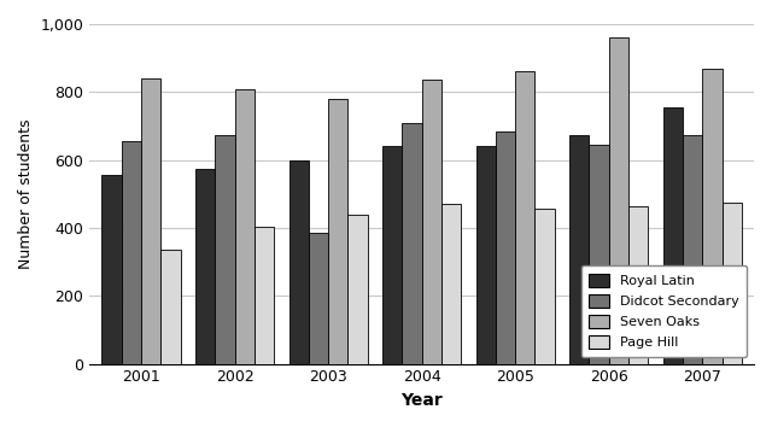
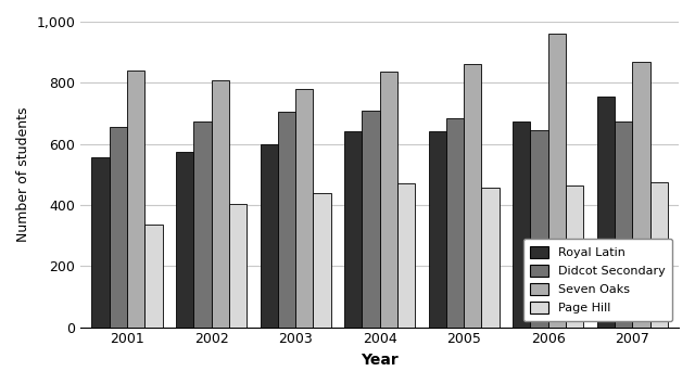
Didcot Secondary/2003: 385 -> 705
